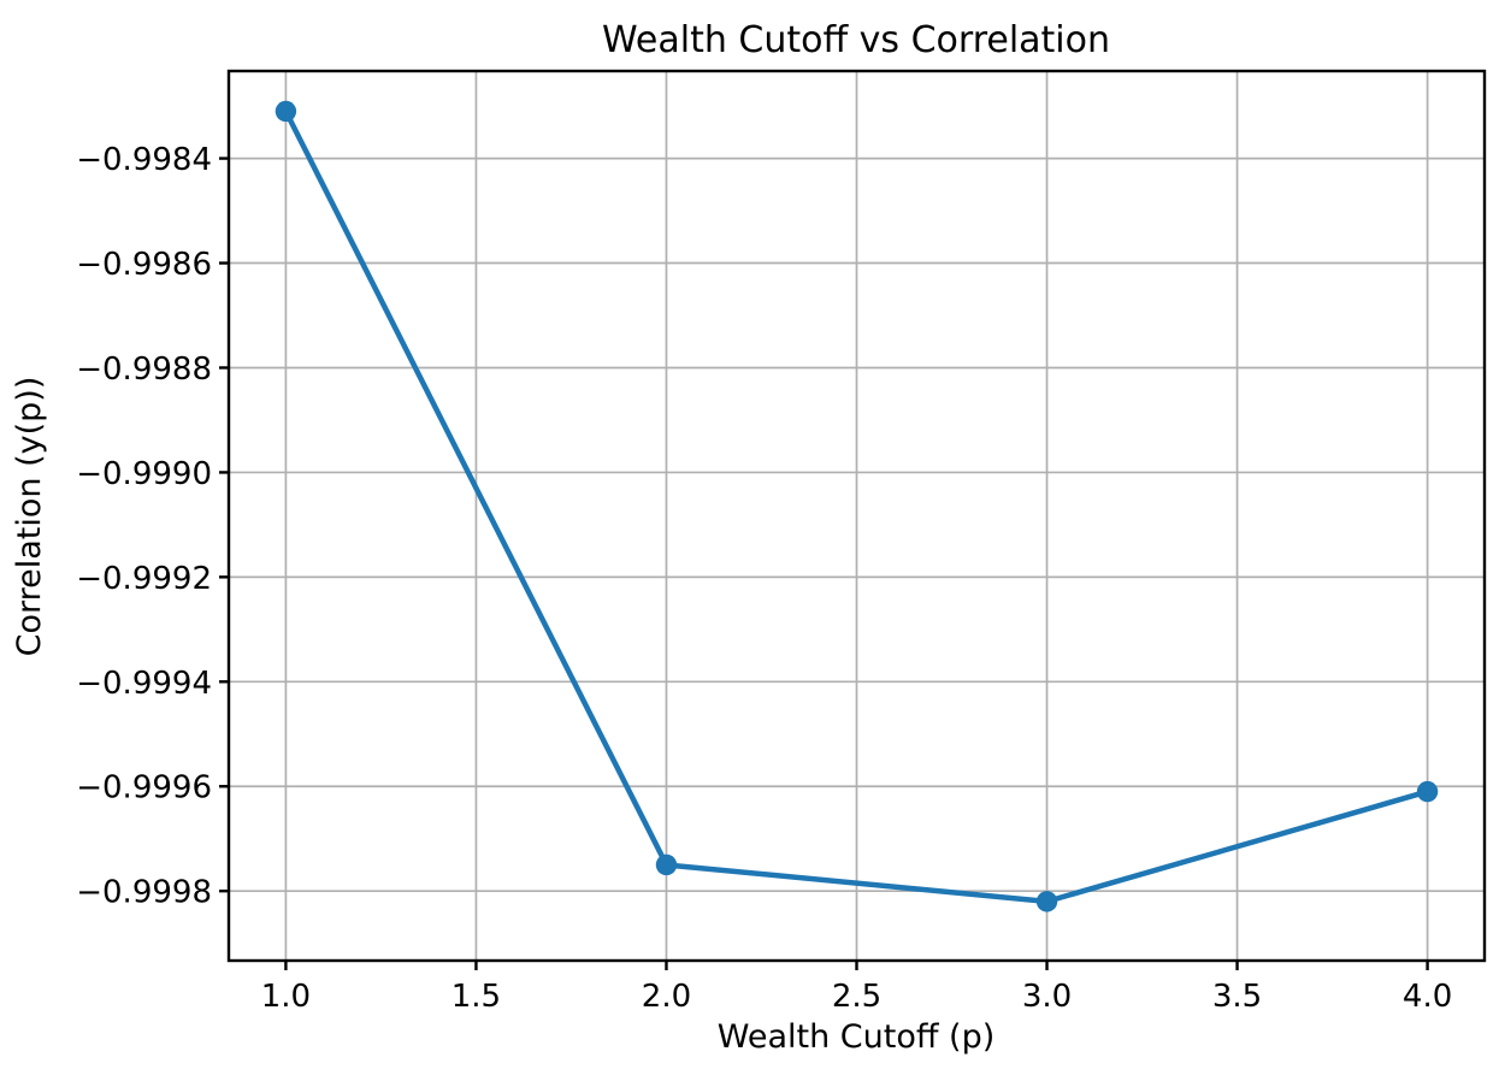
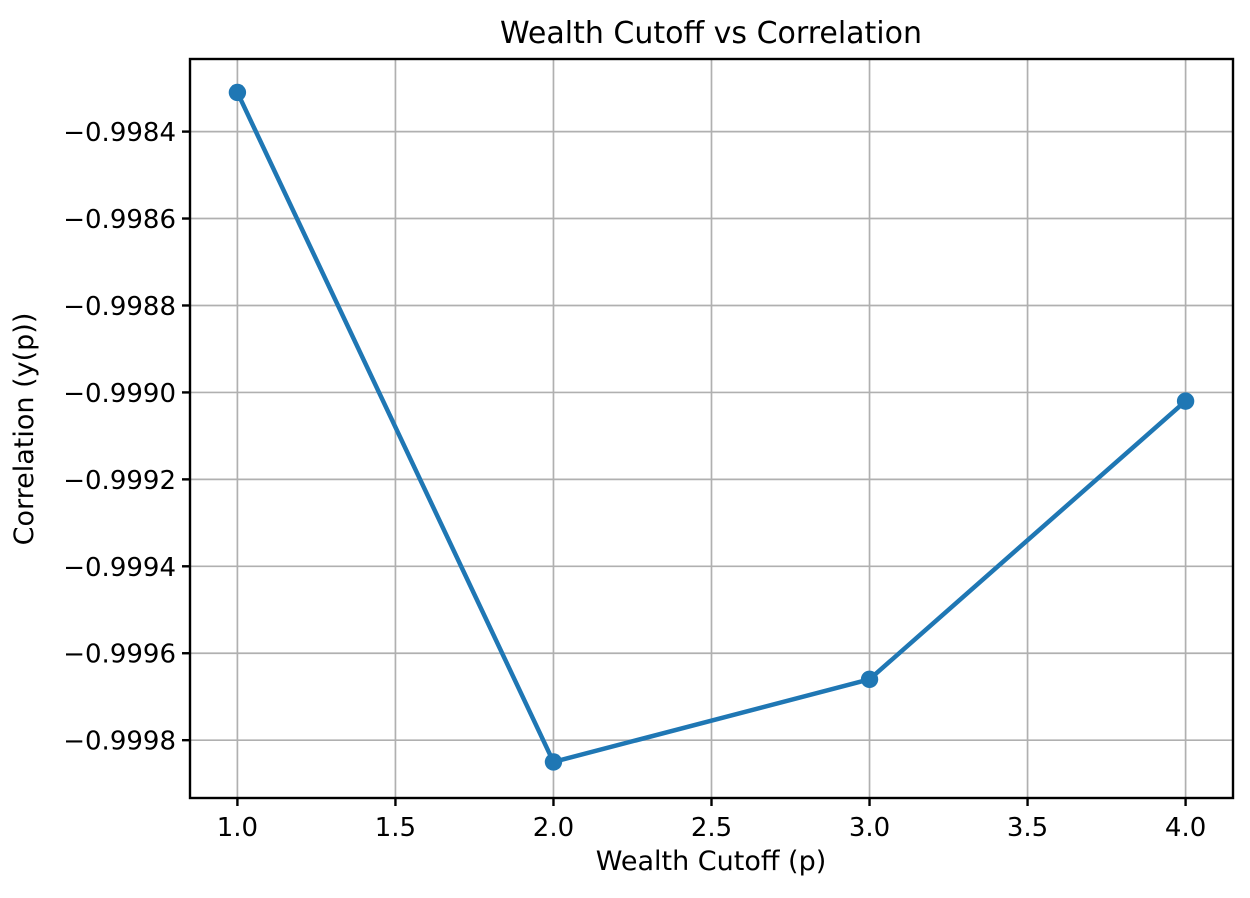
2.0: -0.99975 -> -0.99985
3.0: -0.99982 -> -0.99966
4.0: -0.99961 -> -0.99902
